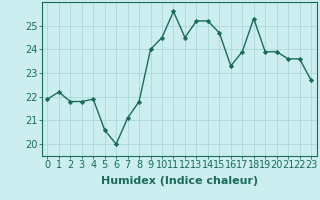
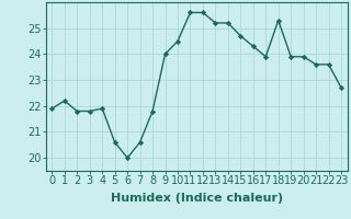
7: 21.1 -> 20.6
12: 24.5 -> 25.6
16: 23.3 -> 24.3
